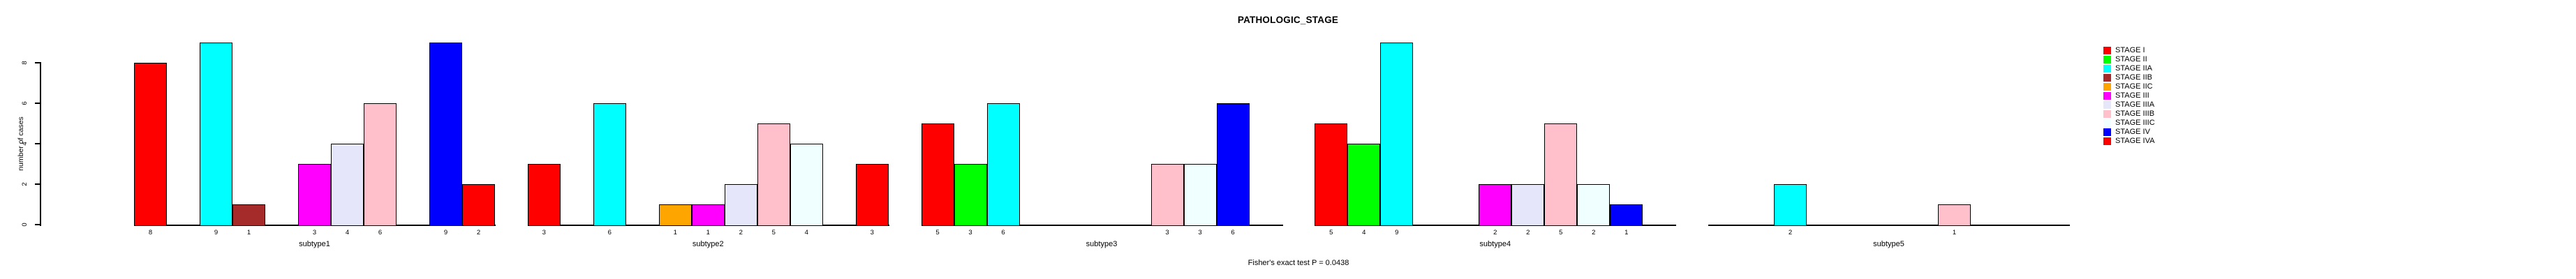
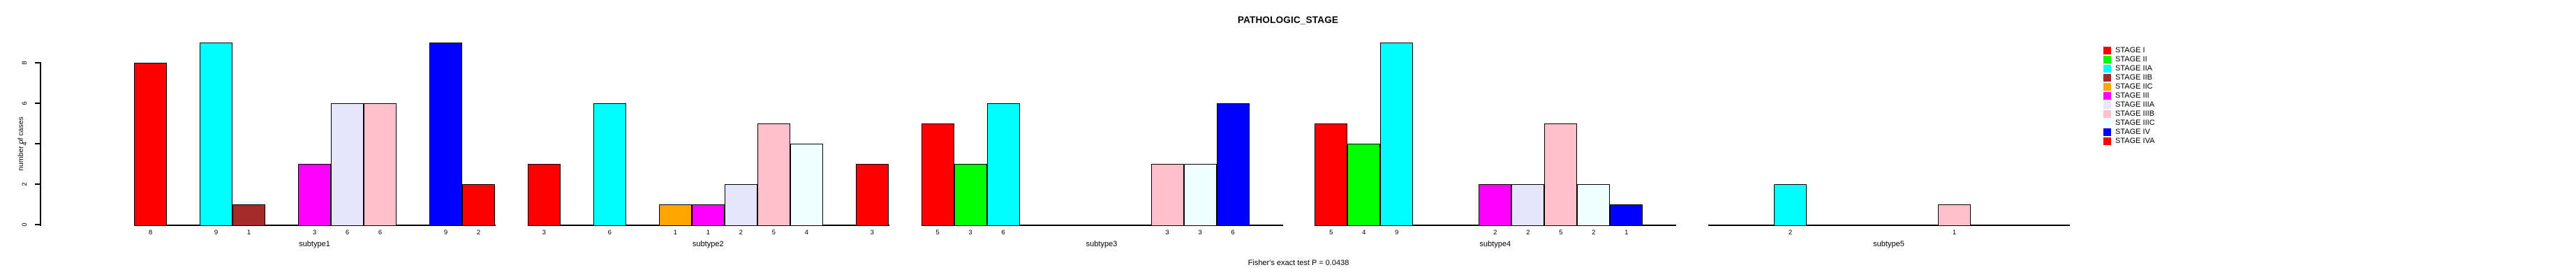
STAGE IIIA/subtype1: 4 -> 6
